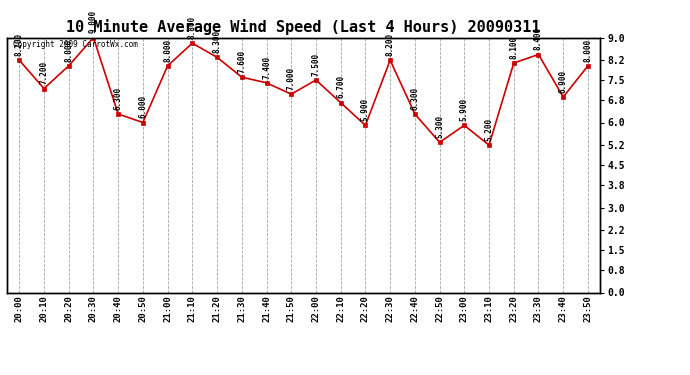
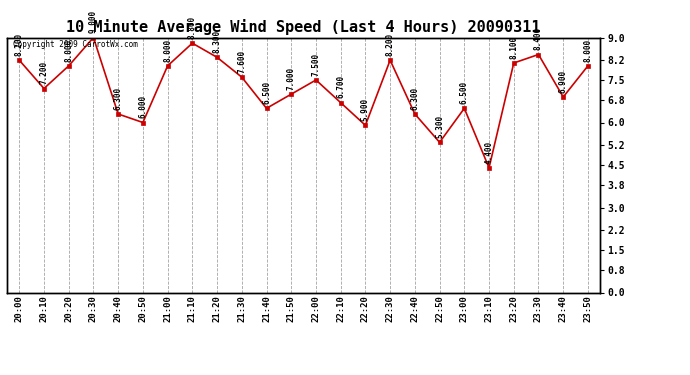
21:40: 7.400 -> 6.500
23:00: 5.900 -> 6.500
23:10: 5.200 -> 4.400
